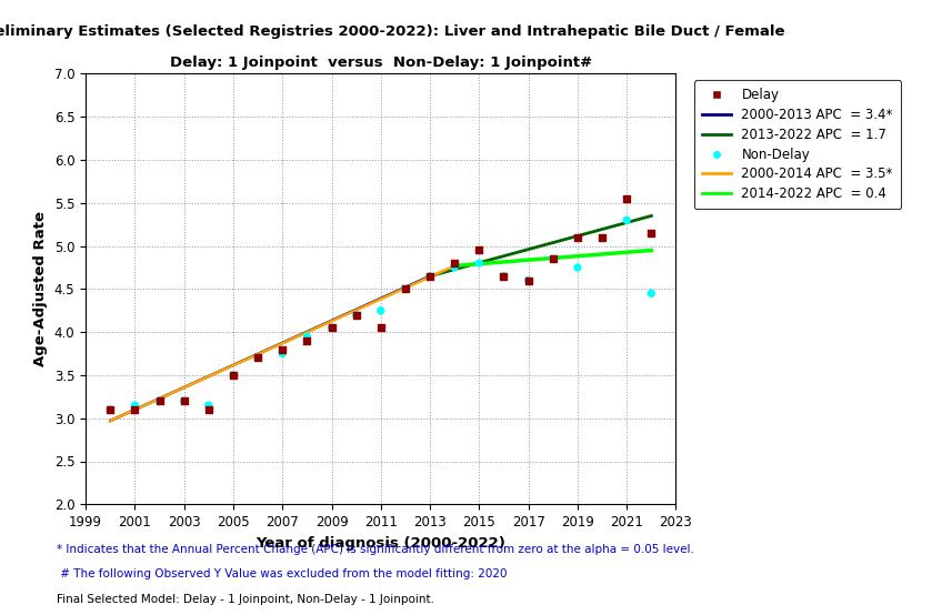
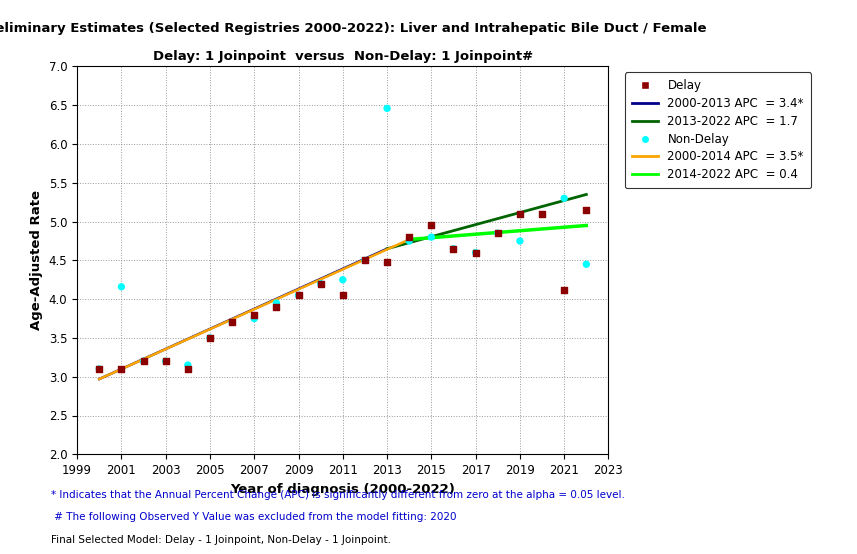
Non-Delay/2001: 3.15 -> 4.16
Delay/2013: 4.65 -> 4.48
Non-Delay/2013: 4.65 -> 6.46
Delay/2021: 5.55 -> 4.12
